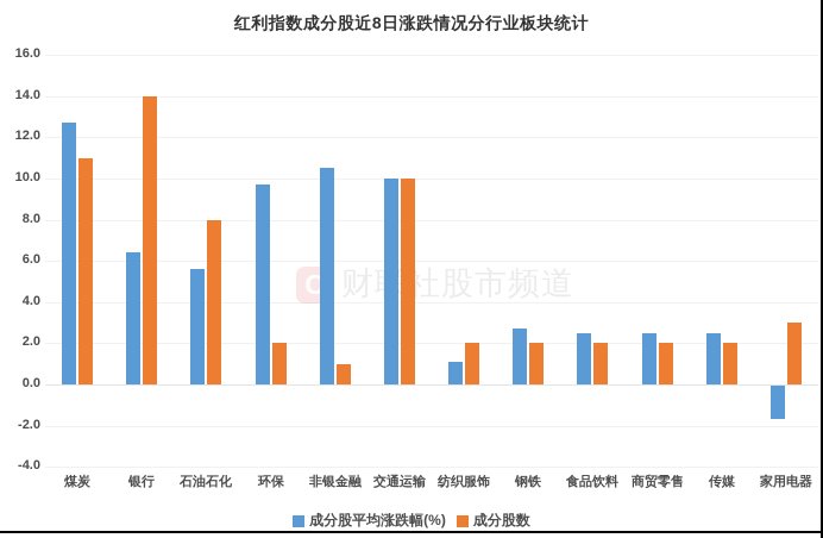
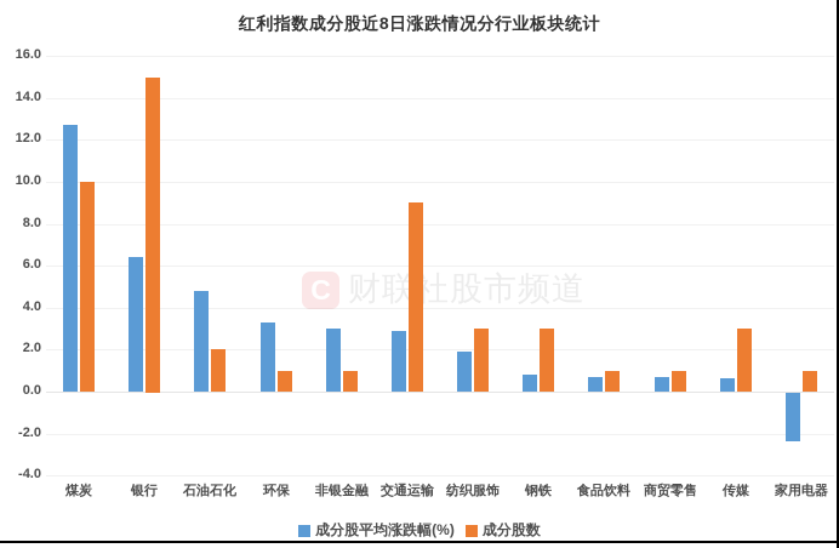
成分股数/煤炭: 11 -> 10
成分股数/银行: 14 -> 15
成分股平均涨跌幅(%)/石油石化: 5.6 -> 4.8
成分股数/石油石化: 8 -> 2
成分股平均涨跌幅(%)/环保: 9.7 -> 3.3
成分股数/环保: 2 -> 1
成分股平均涨跌幅(%)/非银金融: 10.5 -> 3.0
成分股平均涨跌幅(%)/交通运输: 10.0 -> 2.9
成分股数/交通运输: 10 -> 9
成分股平均涨跌幅(%)/纺织服饰: 1.1 -> 1.9
成分股数/纺织服饰: 2 -> 3
成分股平均涨跌幅(%)/钢铁: 2.7 -> 0.8
成分股数/钢铁: 2 -> 3
成分股平均涨跌幅(%)/食品饮料: 2.5 -> 0.7
成分股数/食品饮料: 2 -> 1
成分股平均涨跌幅(%)/商贸零售: 2.5 -> 0.7
成分股数/商贸零售: 2 -> 1
成分股平均涨跌幅(%)/传媒: 2.5 -> 0.7
成分股数/传媒: 2 -> 3
成分股平均涨跌幅(%)/家用电器: -1.6 -> -2.3
成分股数/家用电器: 3 -> 1
